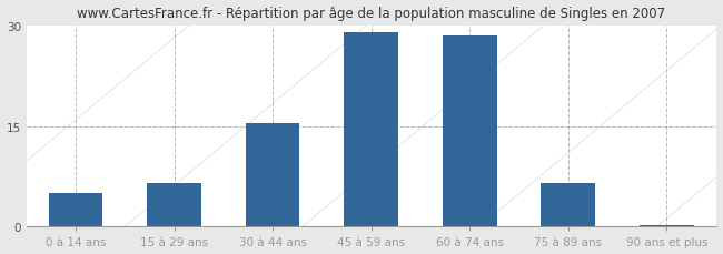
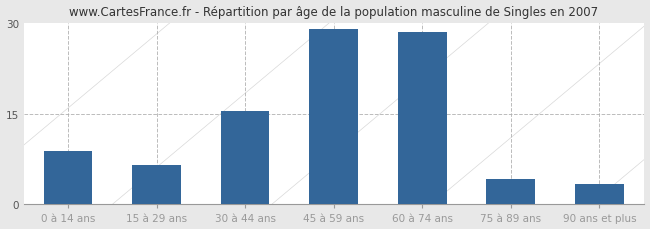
0 à 14 ans: 5.0 -> 8.8
75 à 89 ans: 6.5 -> 4.2
90 ans et plus: 0.3 -> 3.4
